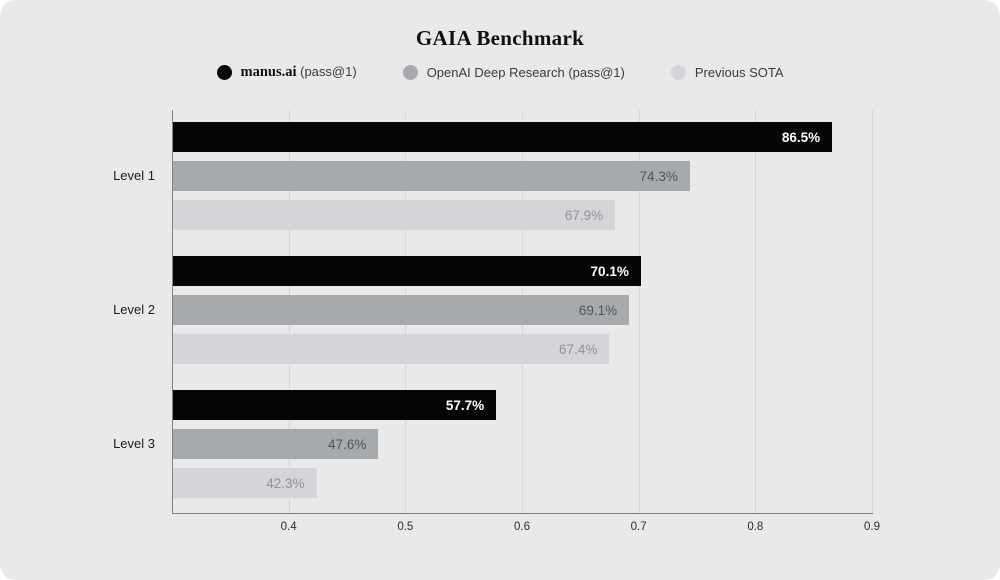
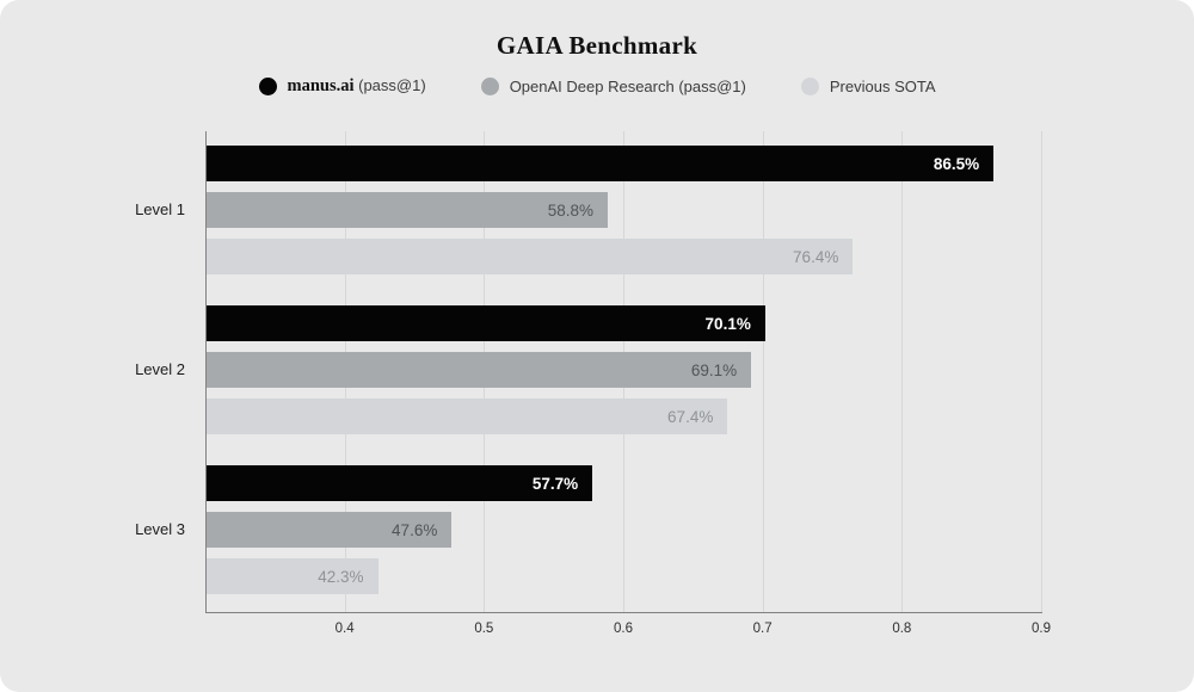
OpenAI Deep Research (pass@1)/Level 1: 74.3% -> 58.8%
Previous SOTA/Level 1: 67.9% -> 76.4%
